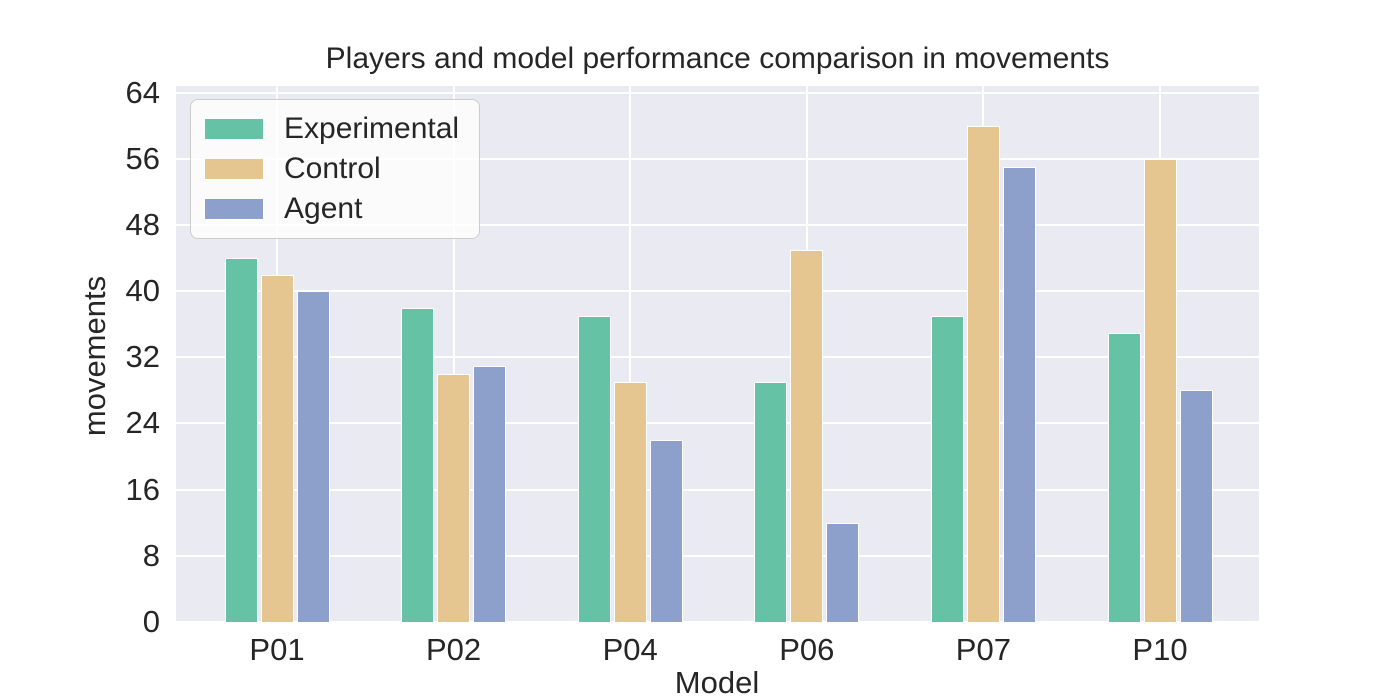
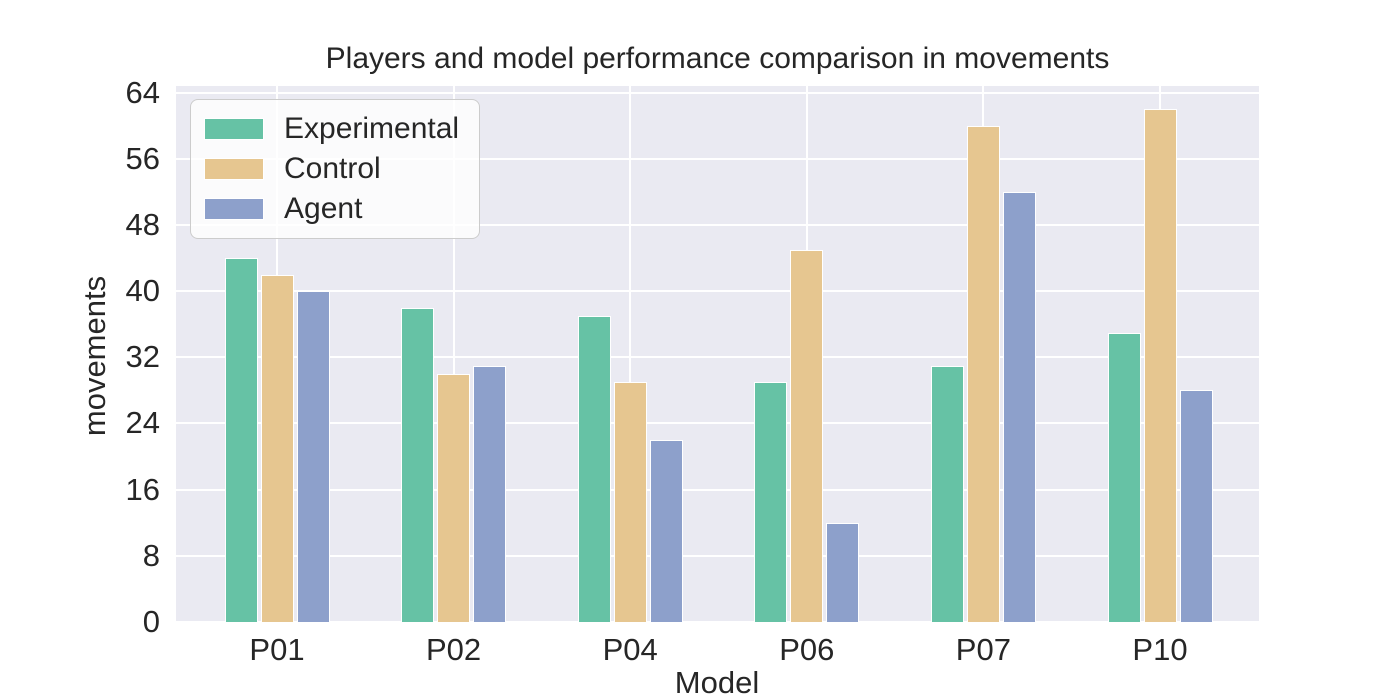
Experimental/P07: 37 -> 31
Agent/P07: 55 -> 52
Control/P10: 56 -> 62
